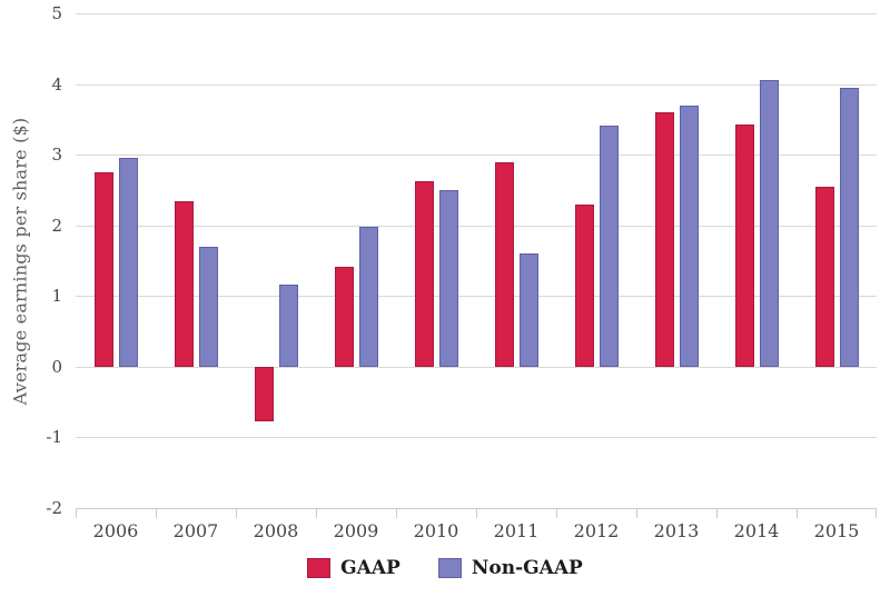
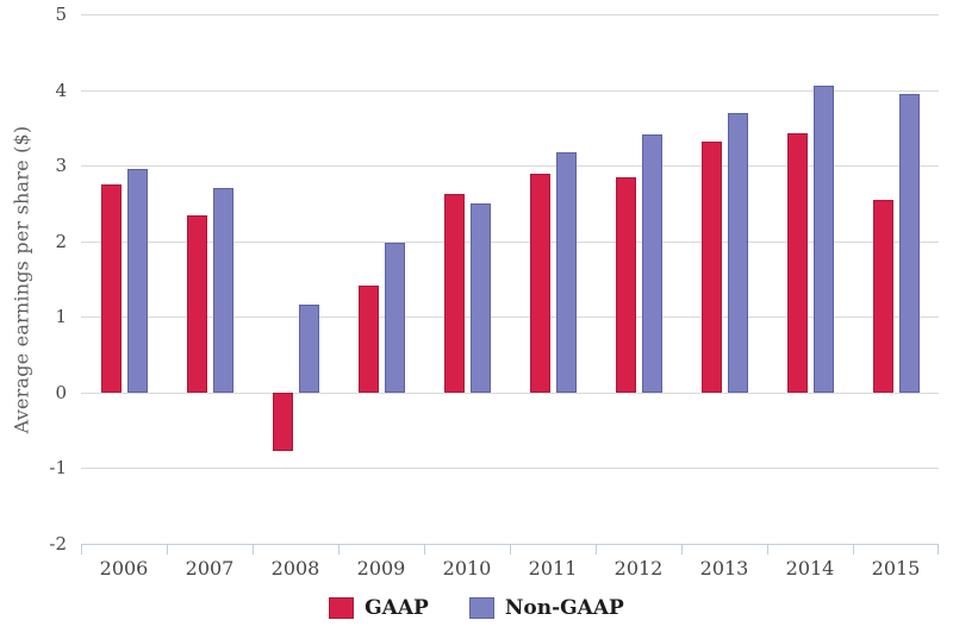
Non-GAAP/2007: 1.7 -> 2.7
Non-GAAP/2011: 1.6 -> 3.2
GAAP/2012: 2.3 -> 2.9
GAAP/2013: 3.6 -> 3.3
